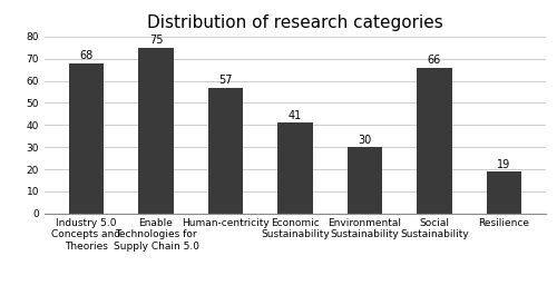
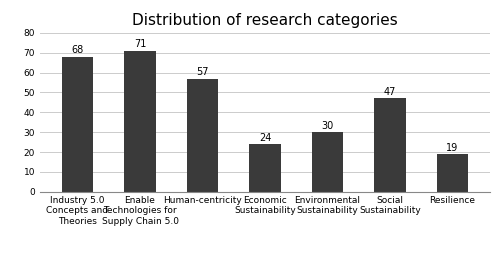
Enable Technologies for Supply Chain 5.0: 75 -> 71
Economic Sustainability: 41 -> 24
Social Sustainability: 66 -> 47
